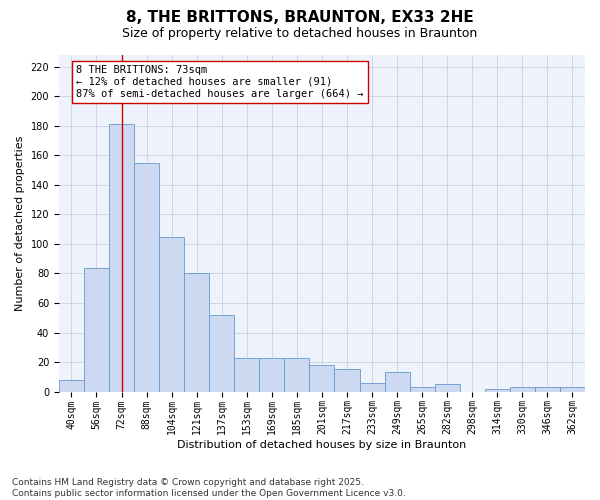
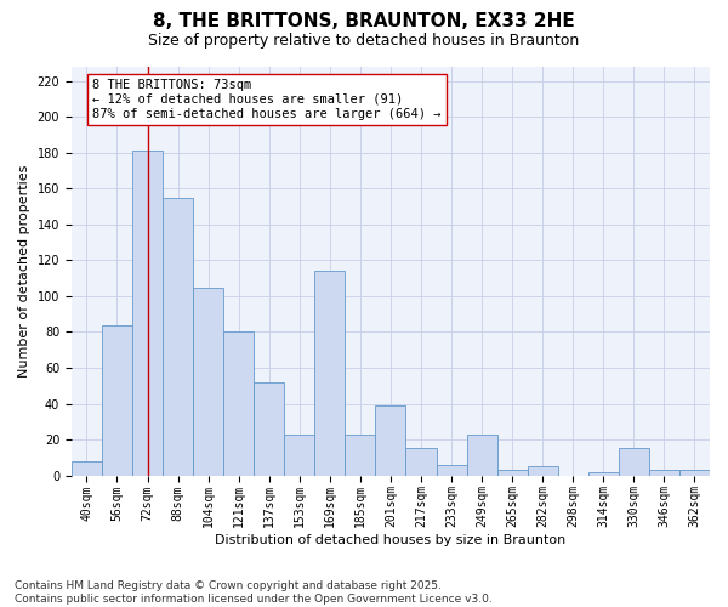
169sqm: 23 -> 114
201sqm: 18 -> 39
249sqm: 13 -> 23
330sqm: 3 -> 15
